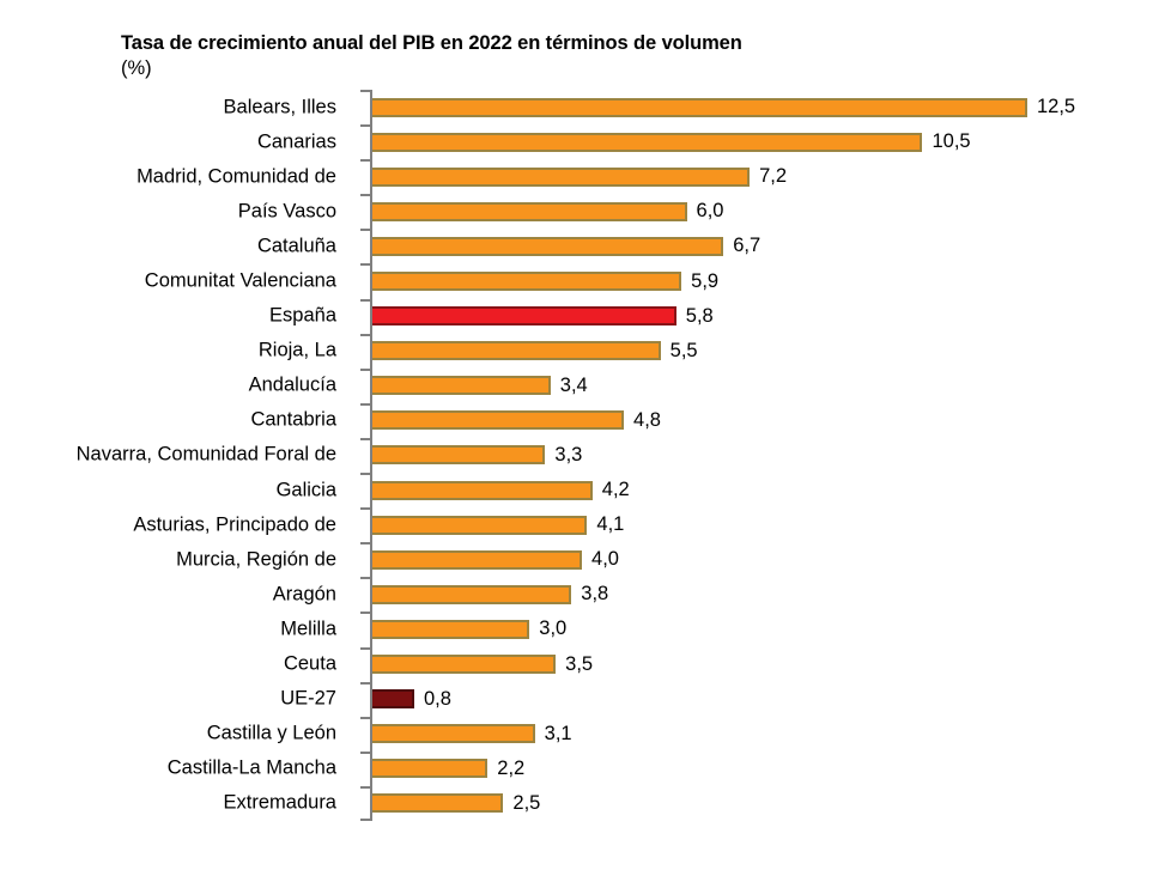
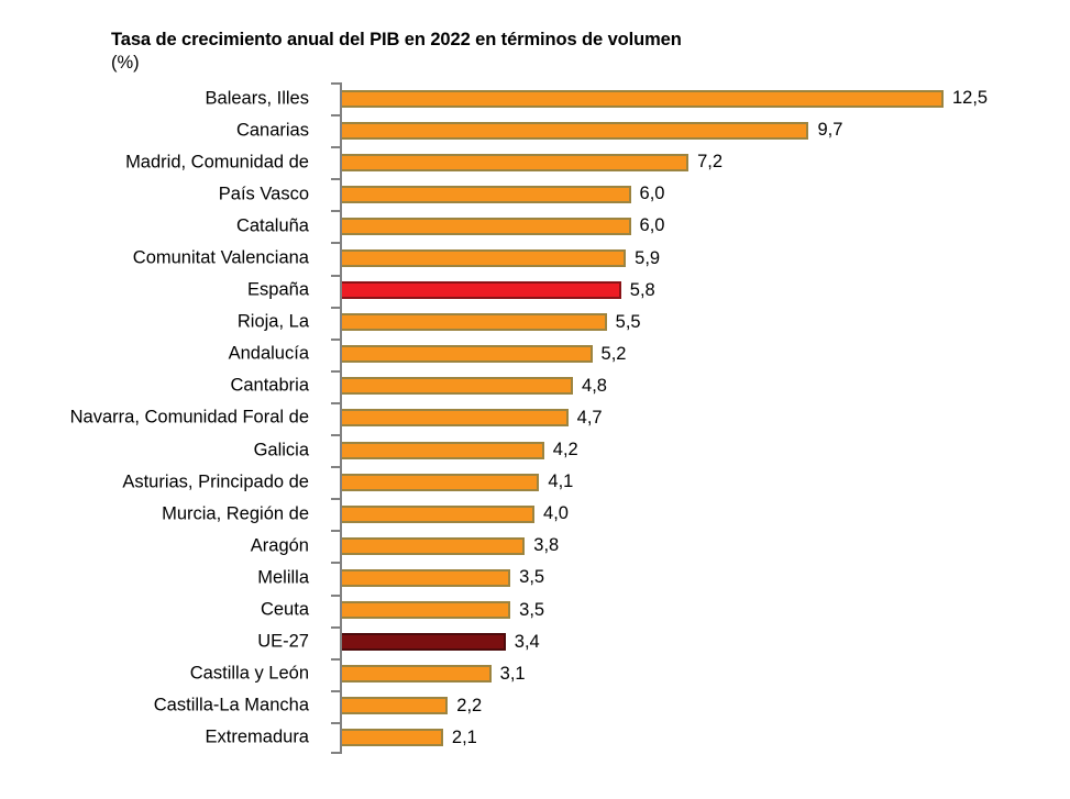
Canarias: 10,5 -> 9,7
Cataluña: 6,7 -> 6,0
Andalucía: 3,4 -> 5,2
Navarra, Comunidad Foral de: 3,3 -> 4,7
Melilla: 3,0 -> 3,5
UE-27: 0,8 -> 3,4
Extremadura: 2,5 -> 2,1
